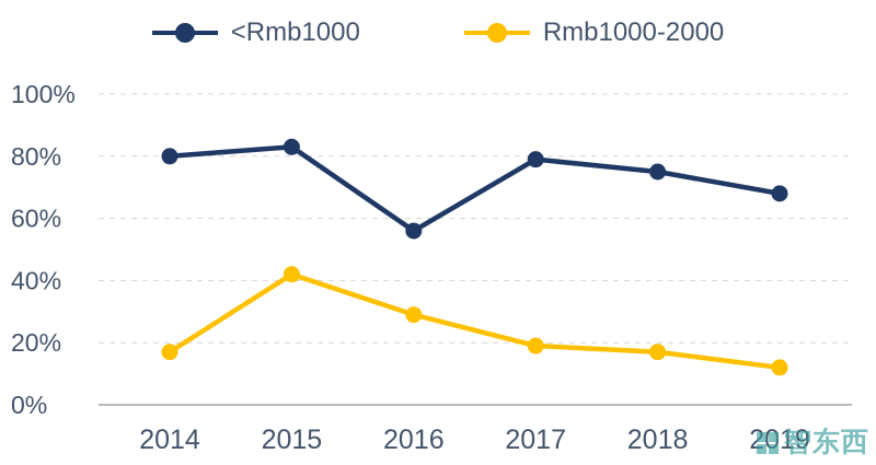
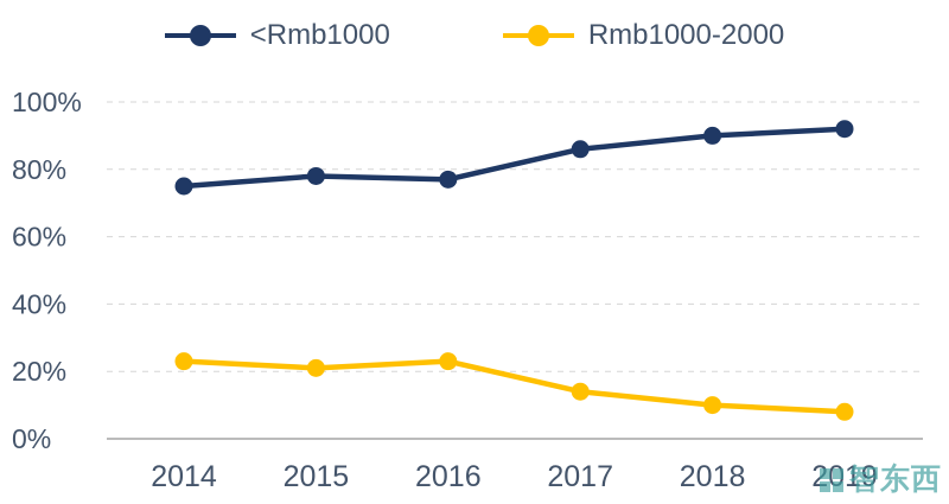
<Rmb1000/2014: 80% -> 75%
Rmb1000-2000/2014: 17% -> 23%
<Rmb1000/2015: 83% -> 78%
Rmb1000-2000/2015: 42% -> 21%
<Rmb1000/2016: 56% -> 77%
Rmb1000-2000/2016: 29% -> 23%
<Rmb1000/2017: 79% -> 86%
Rmb1000-2000/2017: 19% -> 14%
<Rmb1000/2018: 75% -> 90%
Rmb1000-2000/2018: 17% -> 10%
<Rmb1000/2019: 68% -> 92%
Rmb1000-2000/2019: 12% -> 8%
